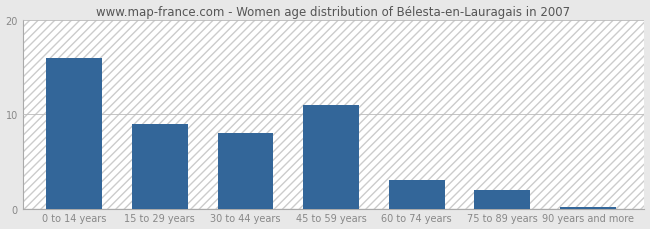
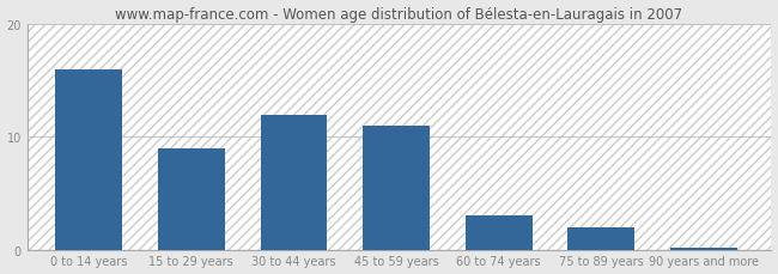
30 to 44 years: 8.0 -> 12.0
